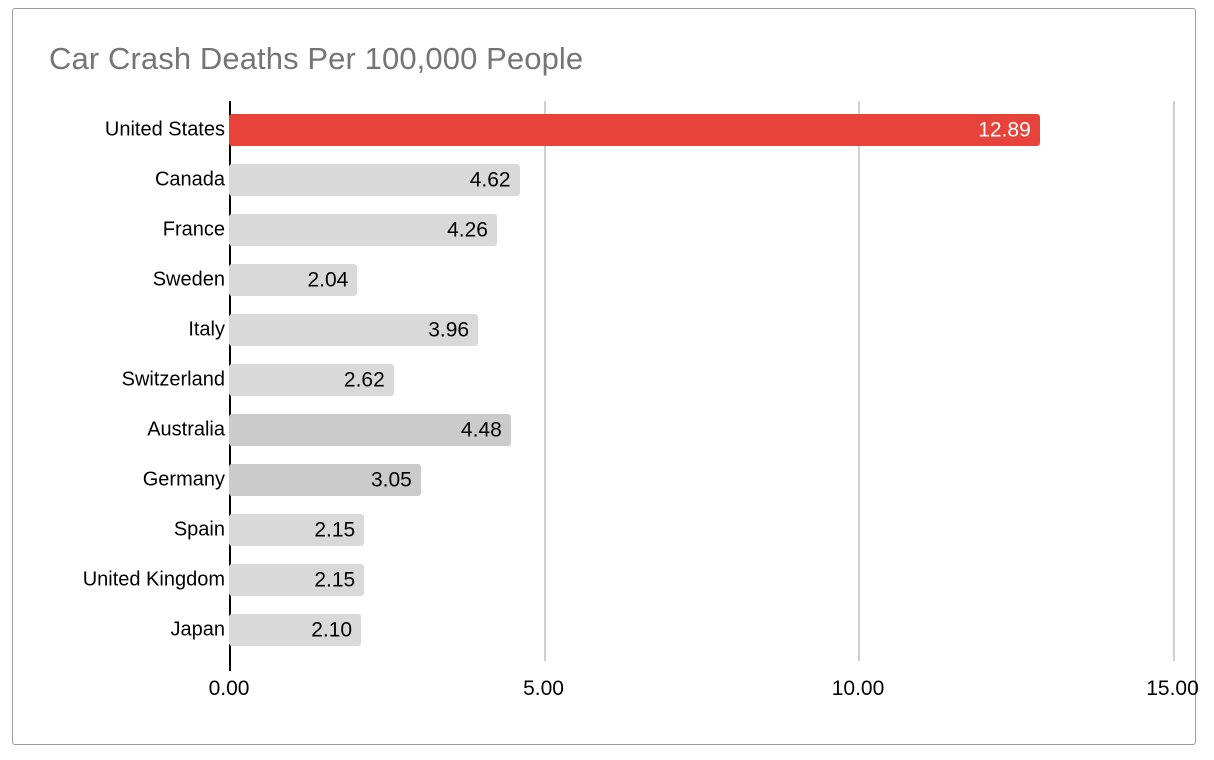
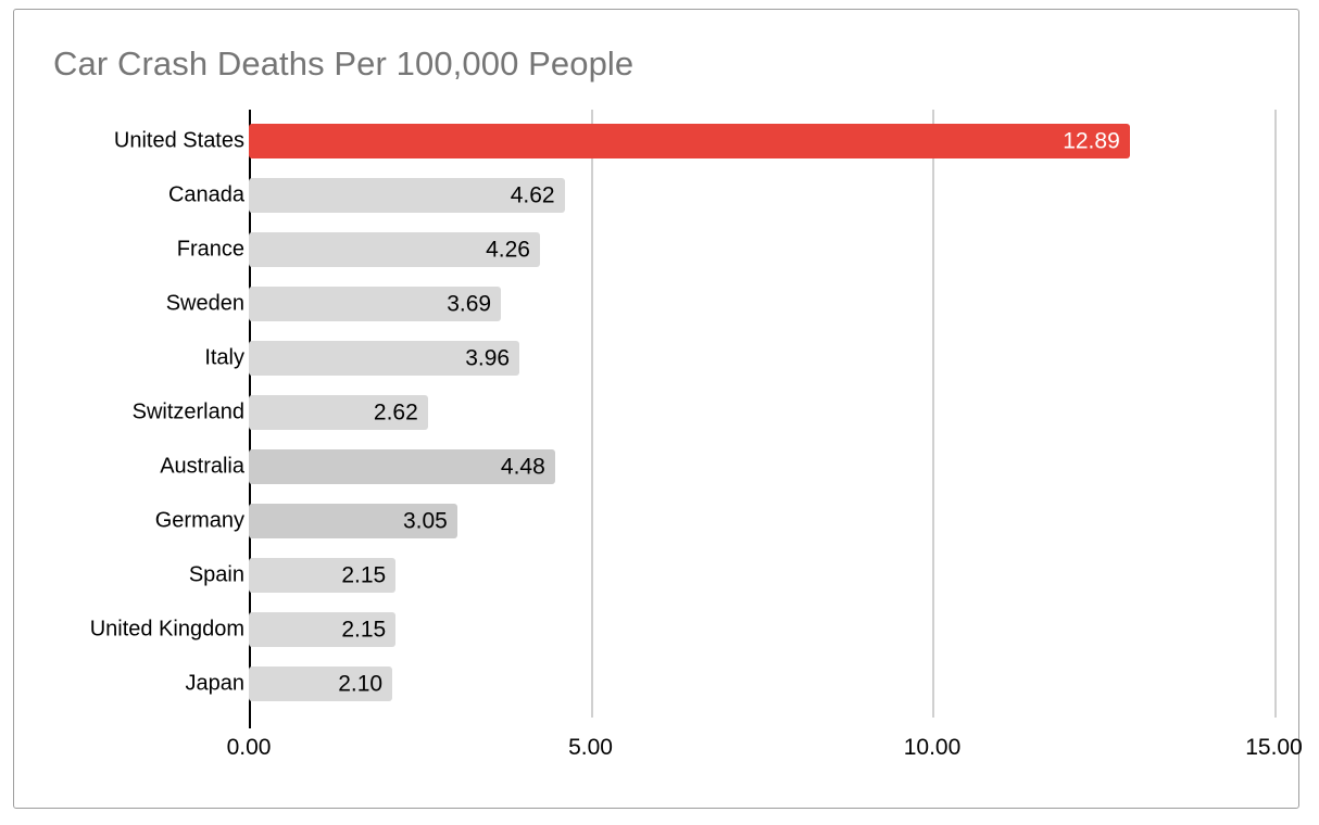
Sweden: 2.04 -> 3.69
